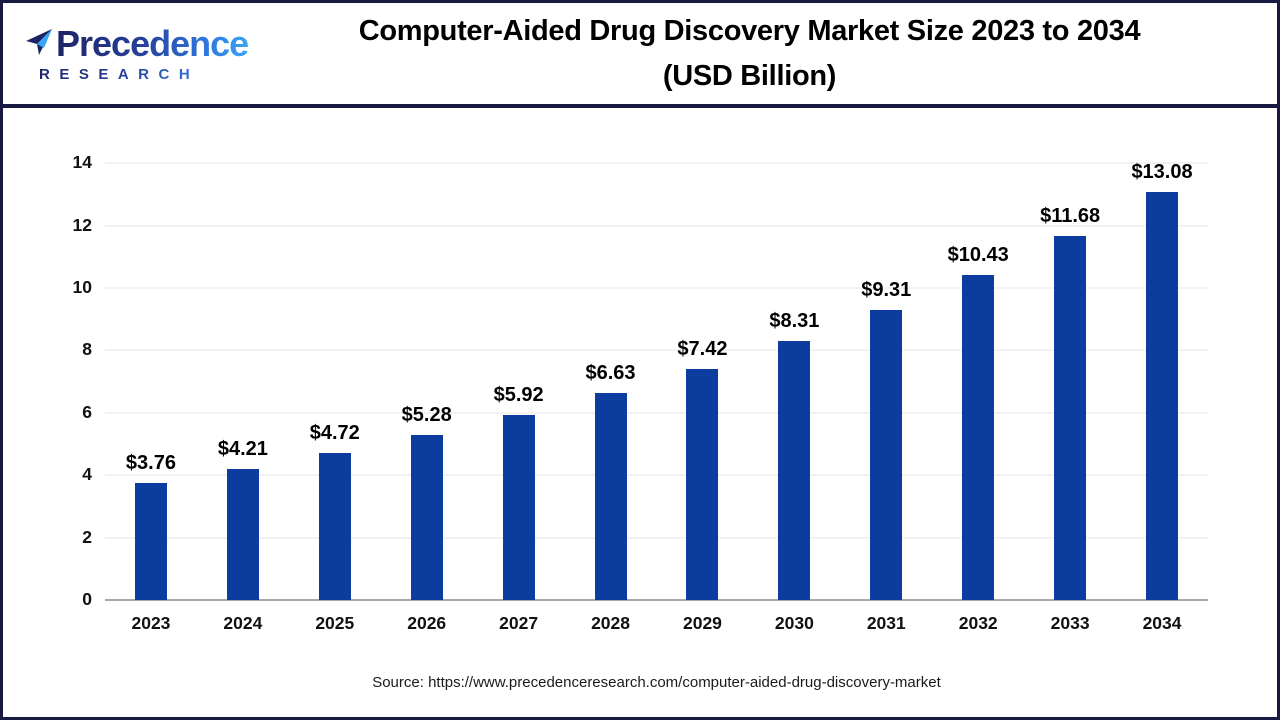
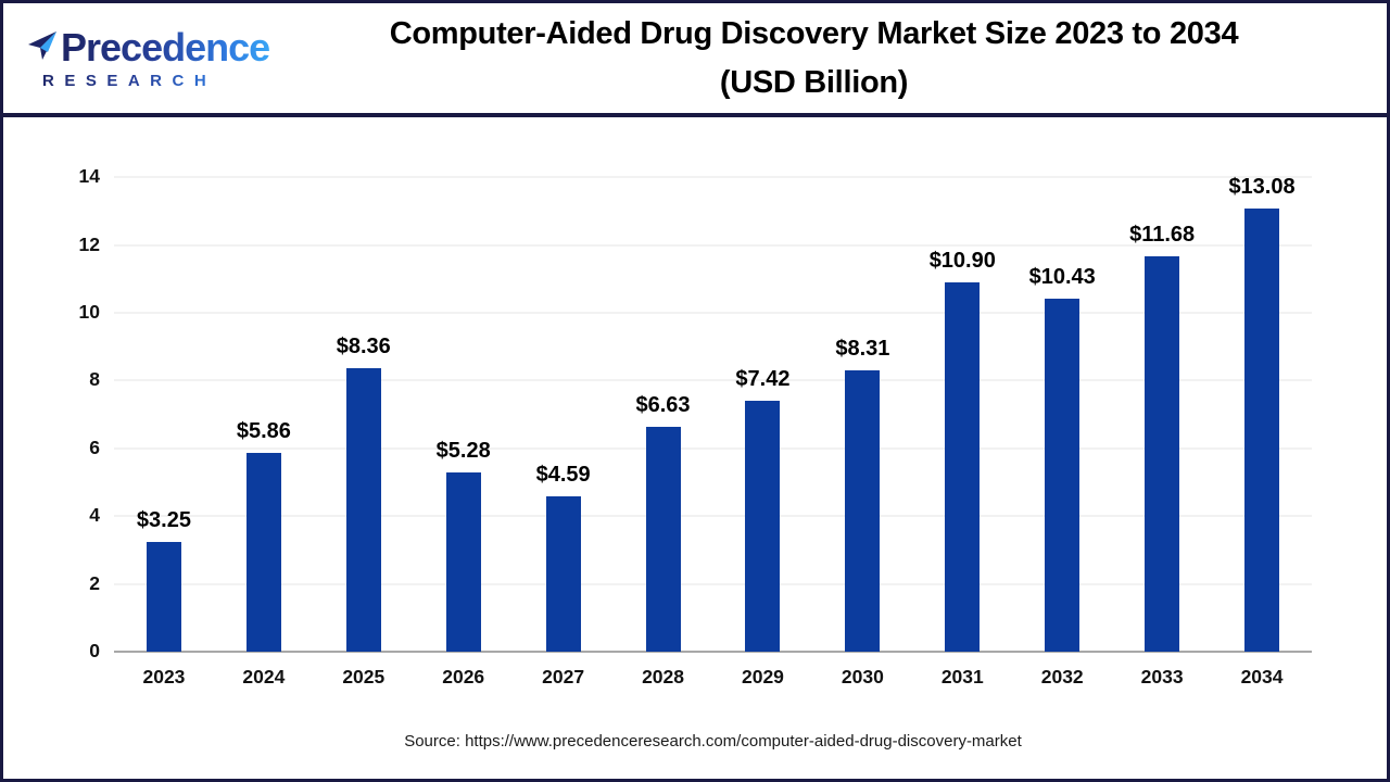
2023: $3.76 -> $3.25
2024: $4.21 -> $5.86
2025: $4.72 -> $8.36
2027: $5.92 -> $4.59
2031: $9.31 -> $10.90
